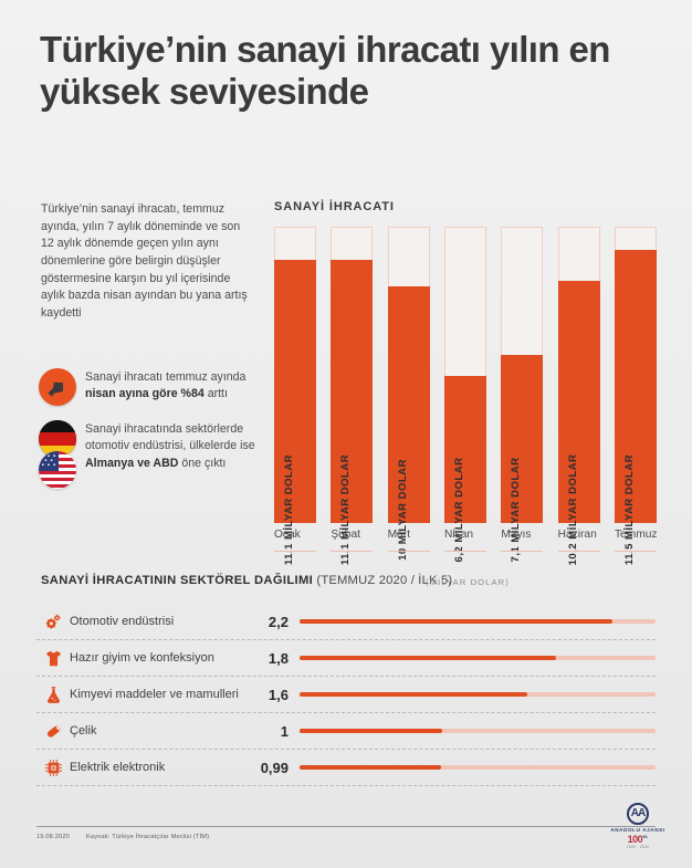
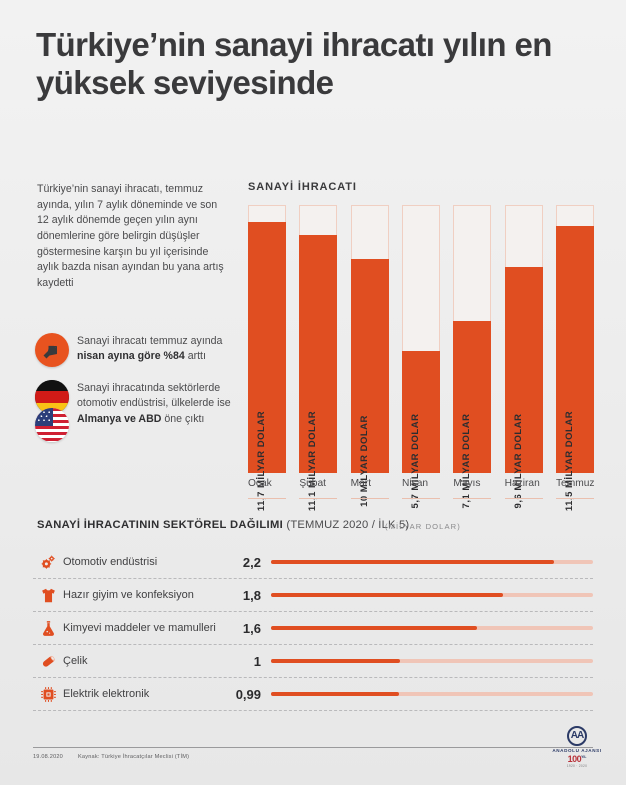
Ocak: 11,1 -> 11,7
Nisan: 6,2 -> 5,7
Haziran: 10,2 -> 9,6
